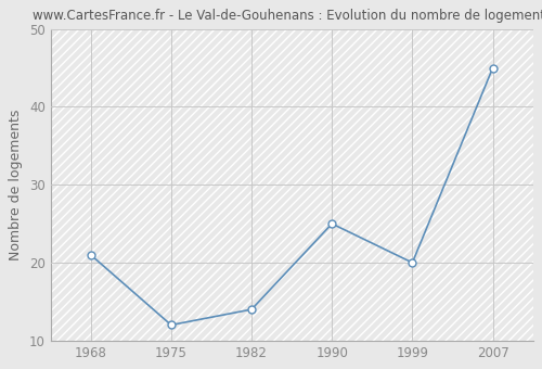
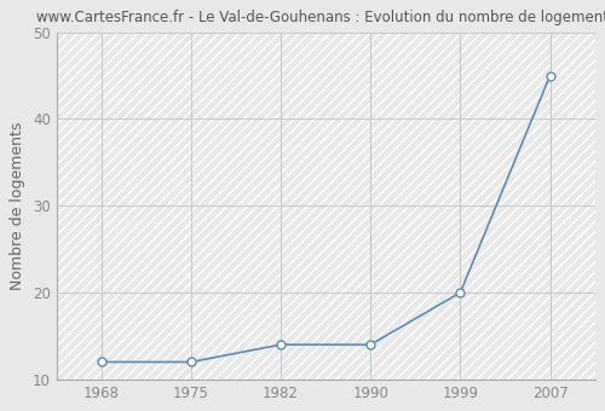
1968: 21 -> 12
1990: 25 -> 14
